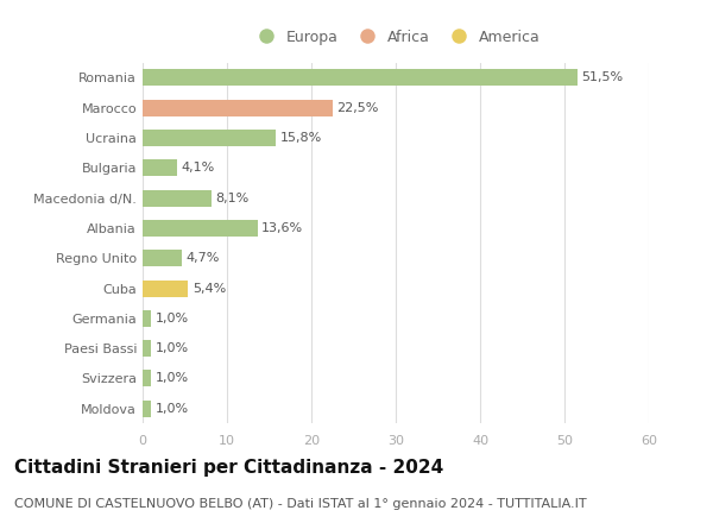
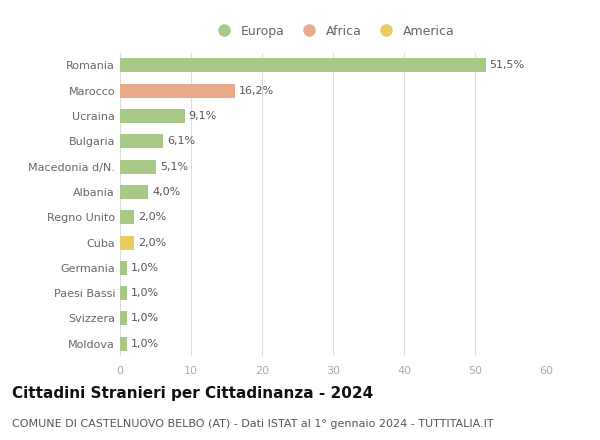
Marocco: 22,5% -> 16,2%
Ucraina: 15,8% -> 9,1%
Bulgaria: 4,1% -> 6,1%
Macedonia d/N.: 8,1% -> 5,1%
Albania: 13,6% -> 4,0%
Regno Unito: 4,7% -> 2,0%
Cuba: 5,4% -> 2,0%
